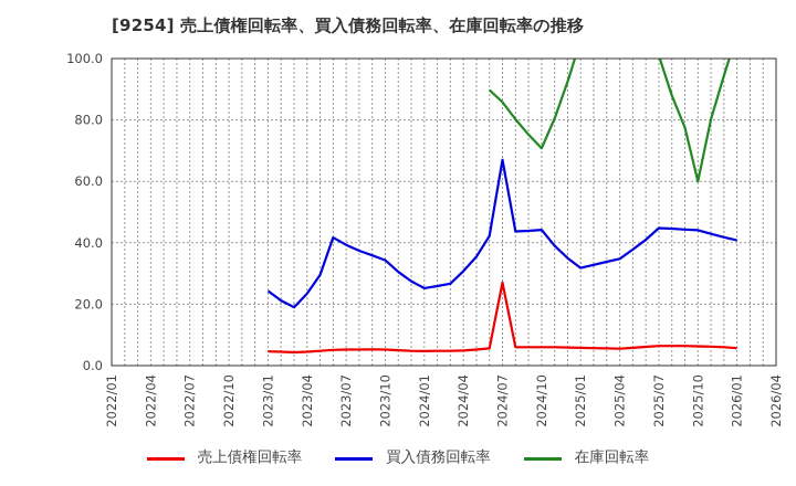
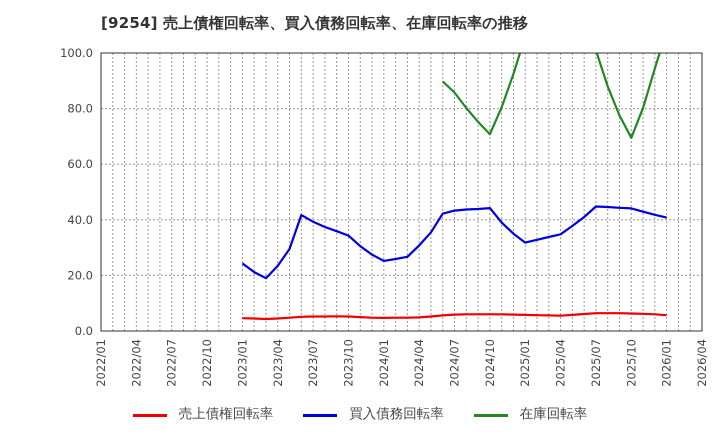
売上債権回転率/2024/07: 27 -> 6
買入債務回転率/2024/07: 67 -> 43
在庫回転率/2025/10: 60 -> 70
